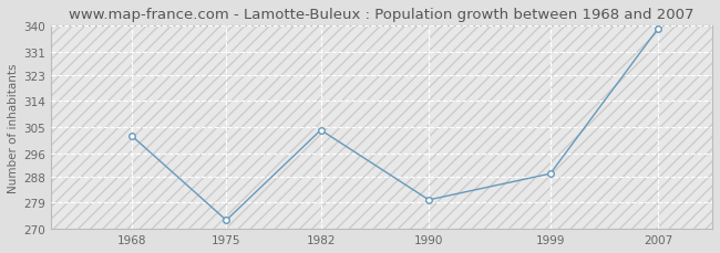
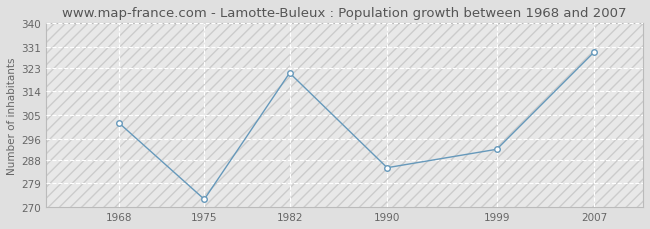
1982: 304 -> 321
1990: 280 -> 285
1999: 289 -> 292
2007: 339 -> 329
